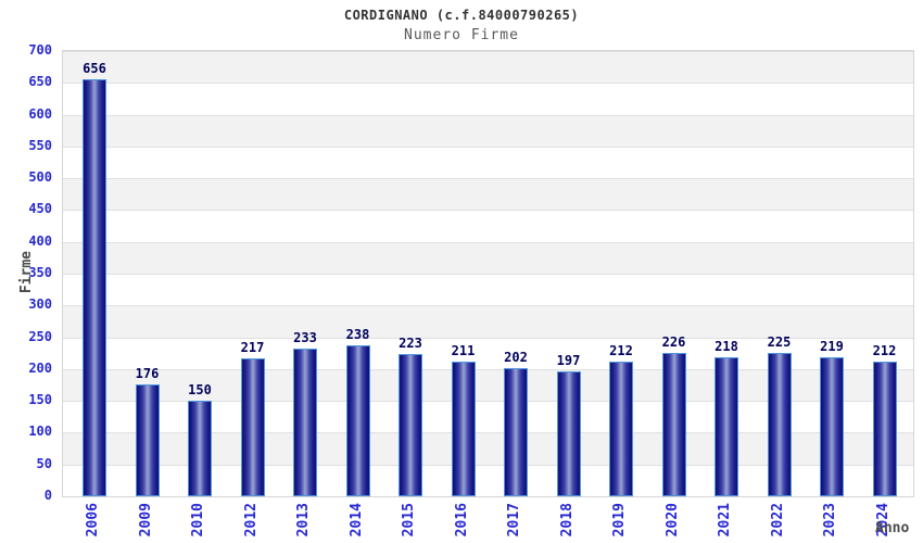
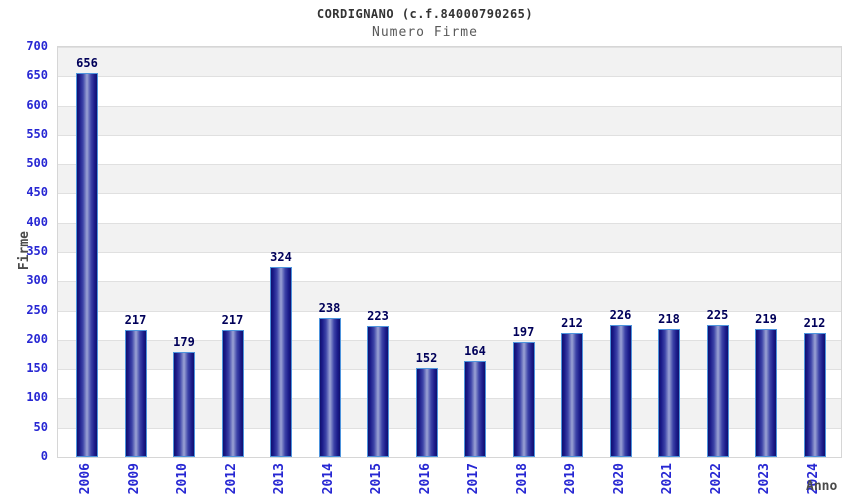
2009: 176 -> 217
2010: 150 -> 179
2013: 233 -> 324
2016: 211 -> 152
2017: 202 -> 164
